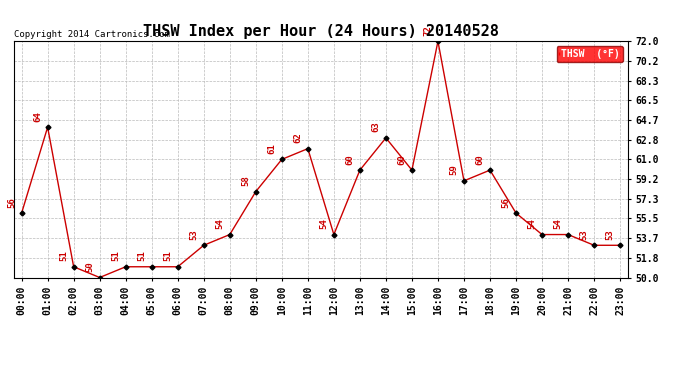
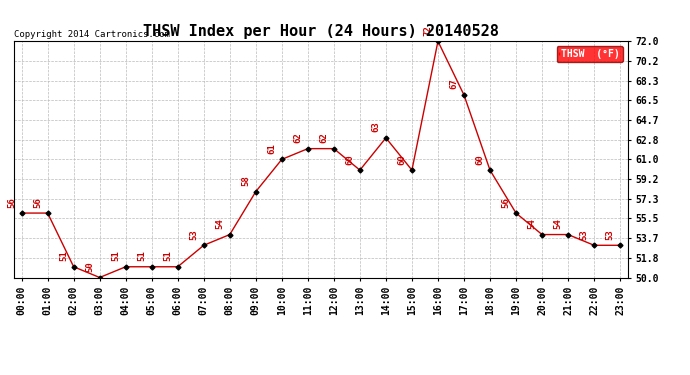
01:00: 64 -> 56
12:00: 54 -> 62
17:00: 59 -> 67
